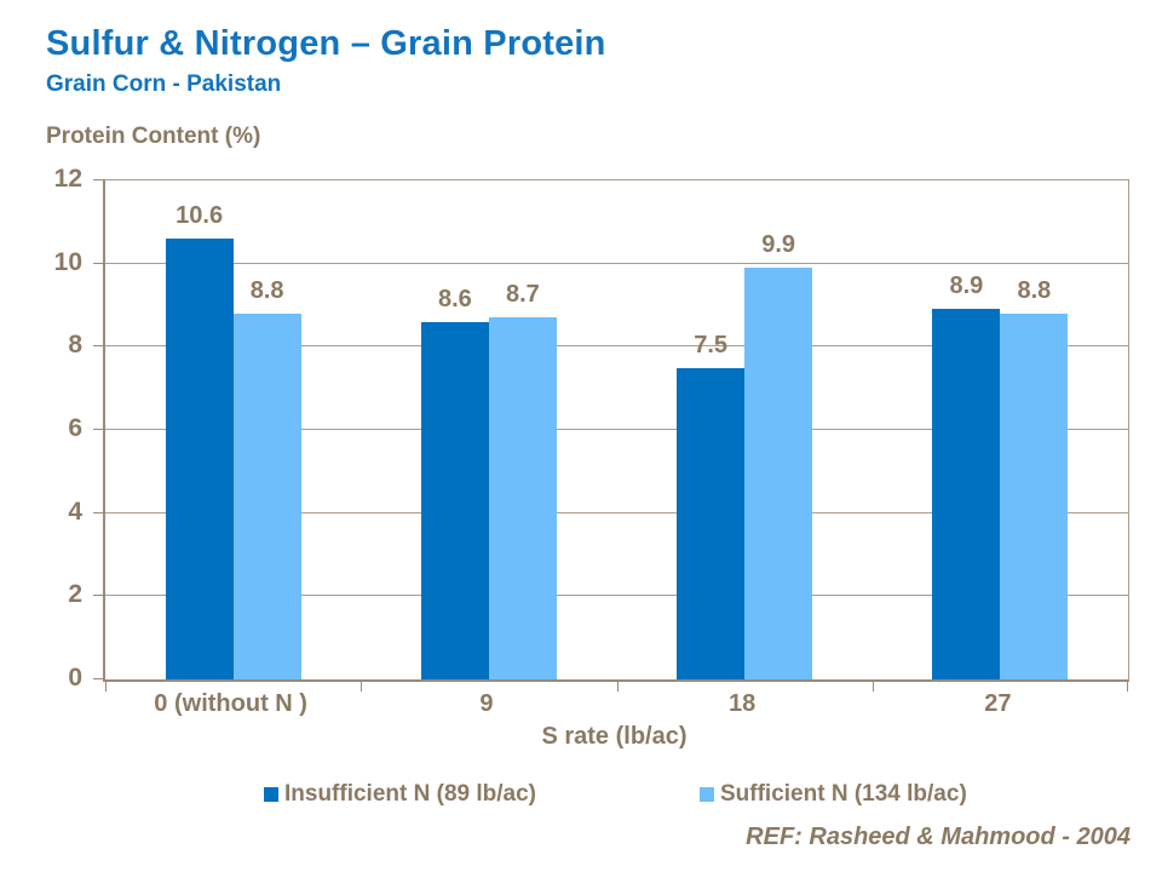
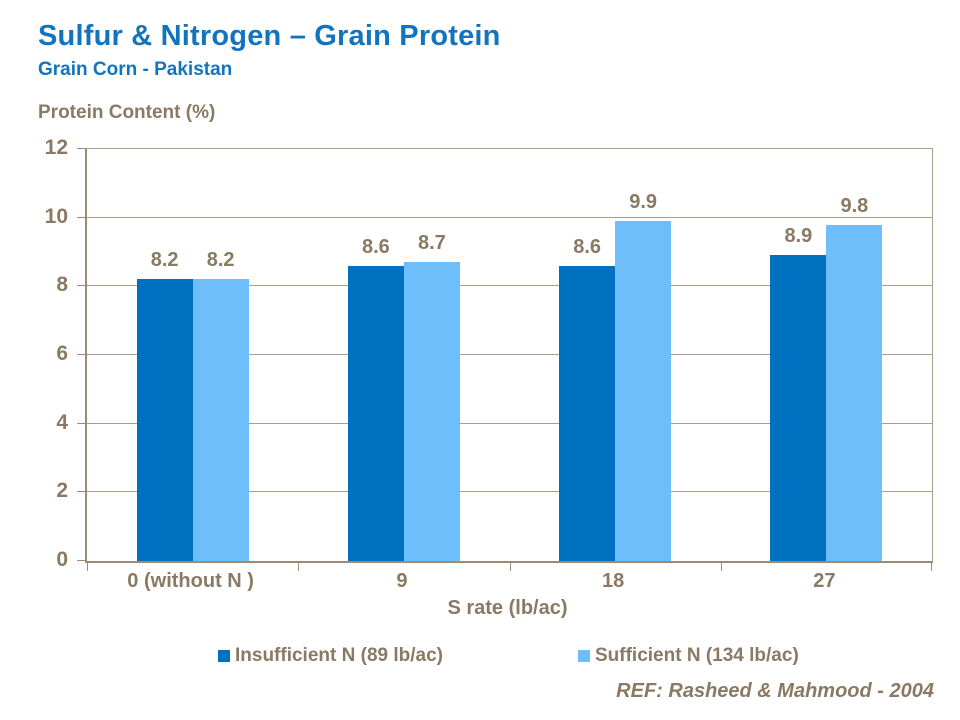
Insufficient N (89 lb/ac)/0 (without N ): 10.6 -> 8.2
Sufficient N (134 lb/ac)/0 (without N ): 8.8 -> 8.2
Insufficient N (89 lb/ac)/18: 7.5 -> 8.6
Sufficient N (134 lb/ac)/27: 8.8 -> 9.8
